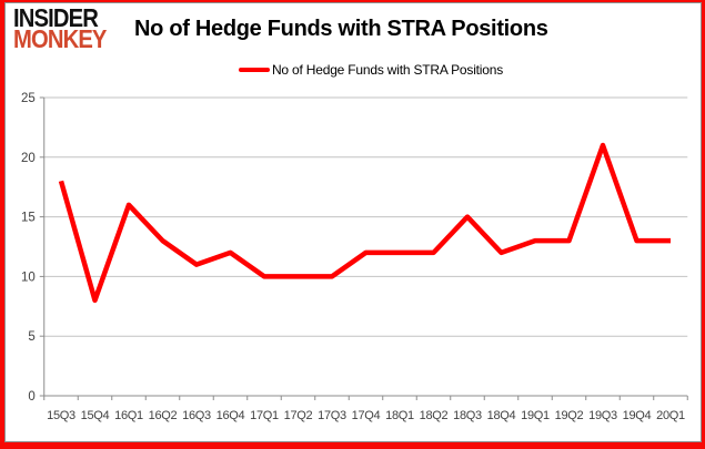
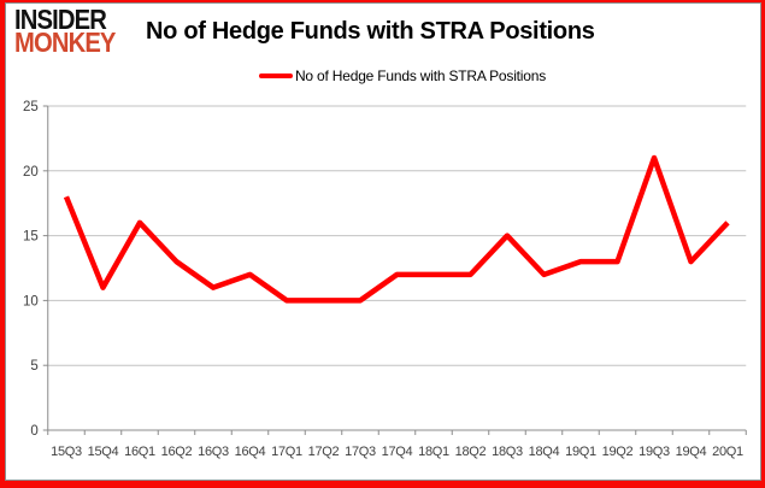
15Q4: 8 -> 11
20Q1: 13 -> 16
